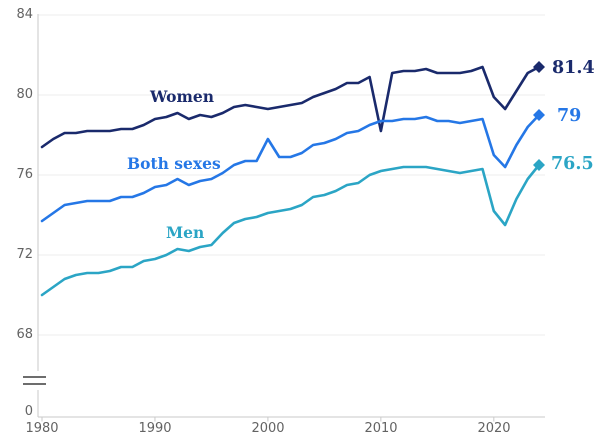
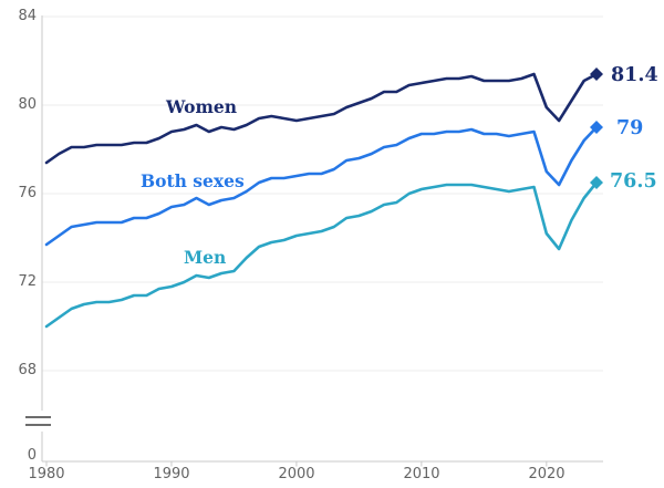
Both sexes/2000: 77.8 -> 76.8
Women/2010: 78.2 -> 81.0
